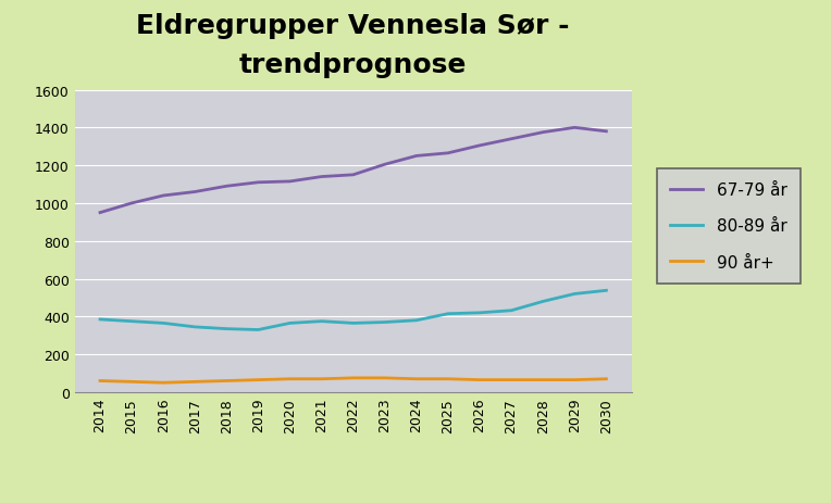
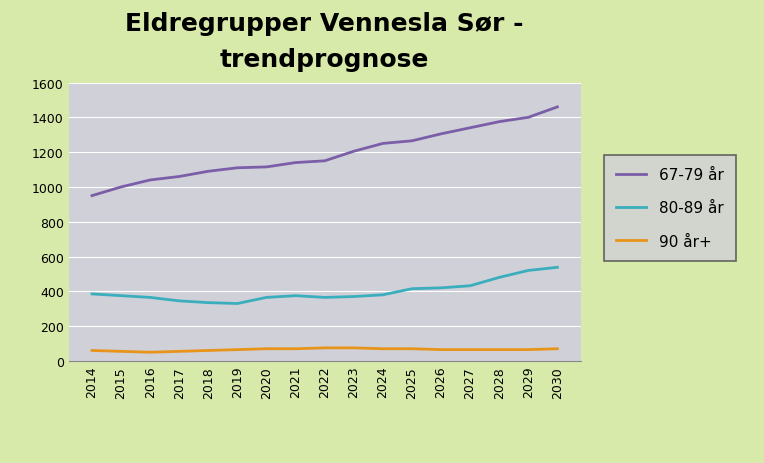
67-79 år/2030: 1380 -> 1460
